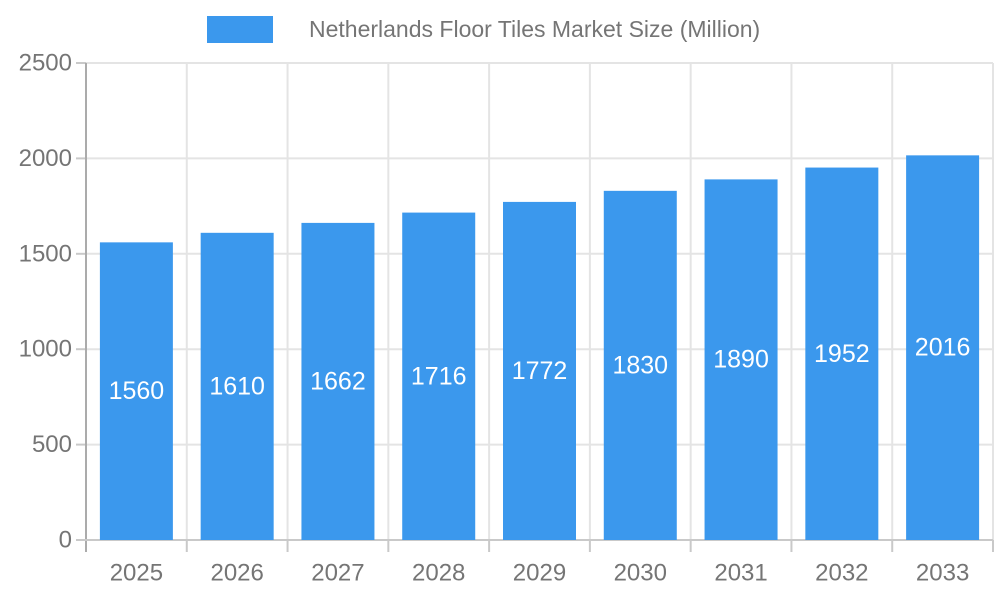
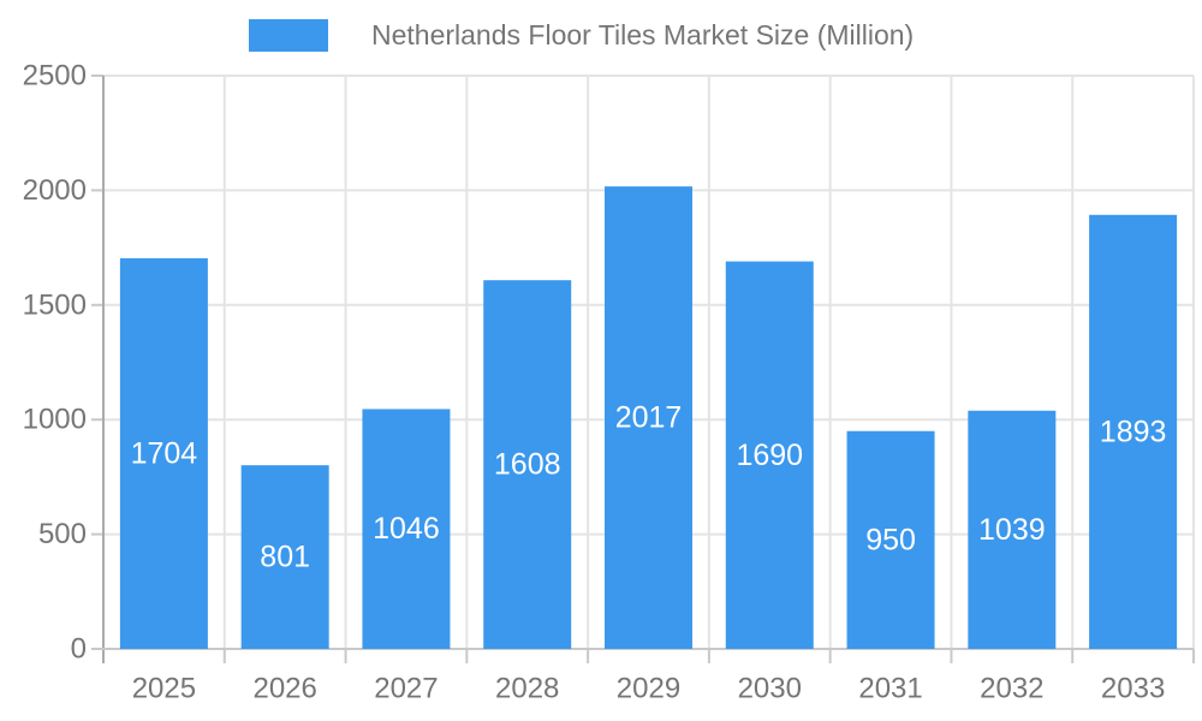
2025: 1560 -> 1704
2026: 1610 -> 801
2027: 1662 -> 1046
2028: 1716 -> 1608
2029: 1772 -> 2017
2030: 1830 -> 1690
2031: 1890 -> 950
2032: 1952 -> 1039
2033: 2016 -> 1893
